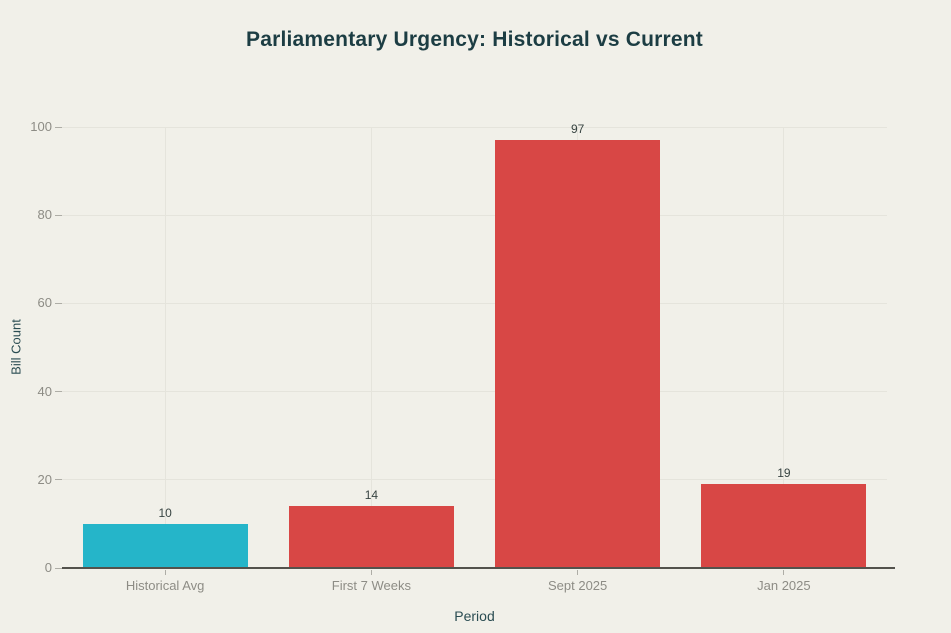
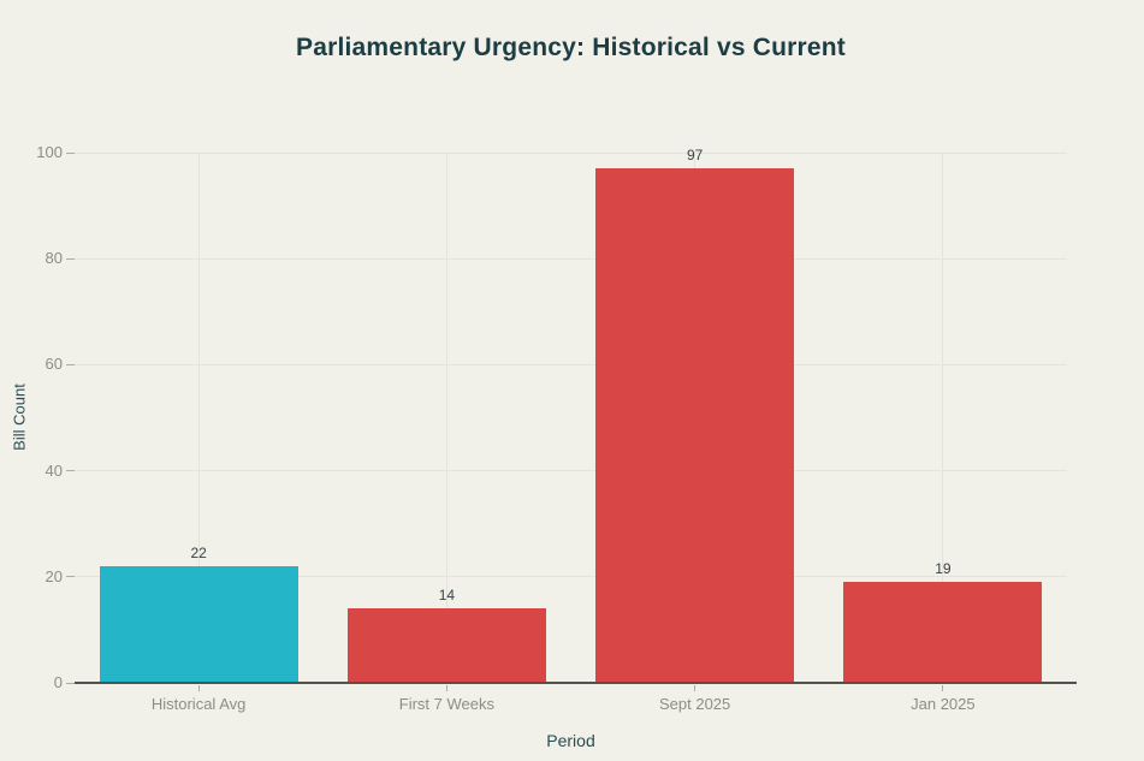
Historical Avg: 10 -> 22
